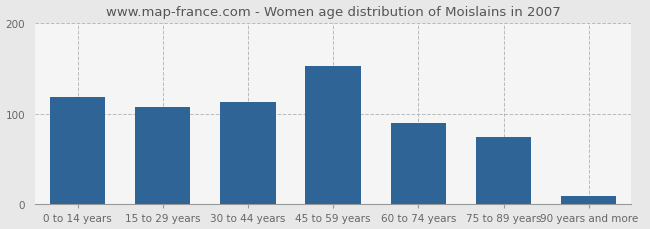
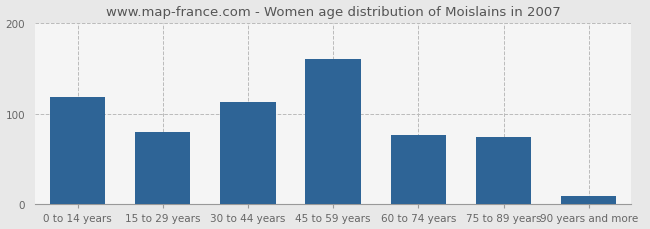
15 to 29 years: 107 -> 80
45 to 59 years: 152 -> 160
60 to 74 years: 90 -> 76
